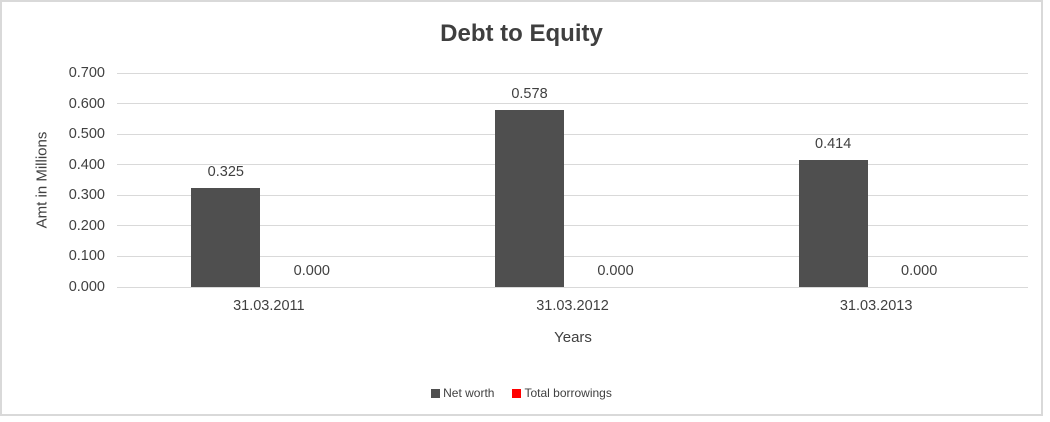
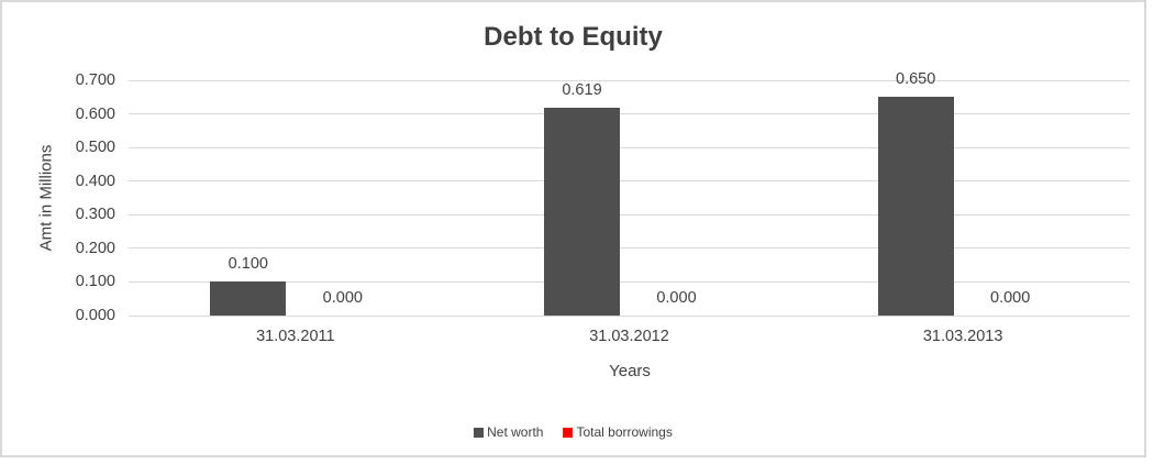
Net worth/31.03.2011: 0.325 -> 0.100
Net worth/31.03.2012: 0.578 -> 0.619
Net worth/31.03.2013: 0.414 -> 0.650
